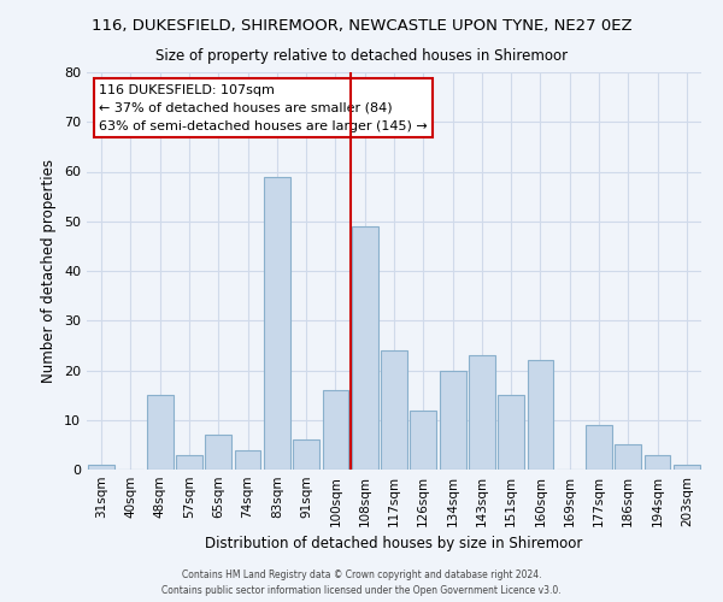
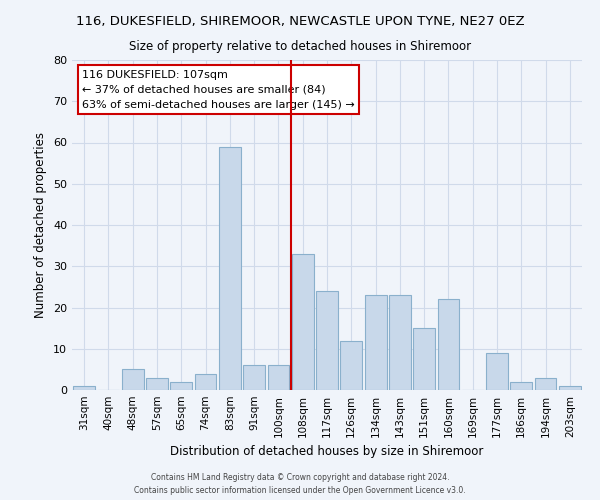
48sqm: 15 -> 5
65sqm: 7 -> 2
100sqm: 16 -> 6
108sqm: 49 -> 33
134sqm: 20 -> 23
186sqm: 5 -> 2
